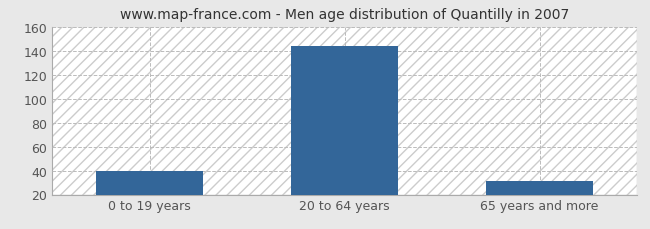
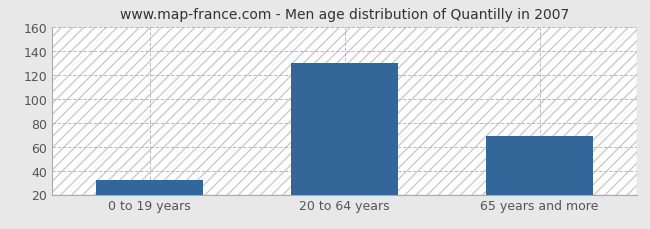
0 to 19 years: 40 -> 32
20 to 64 years: 144 -> 130
65 years and more: 31 -> 69
